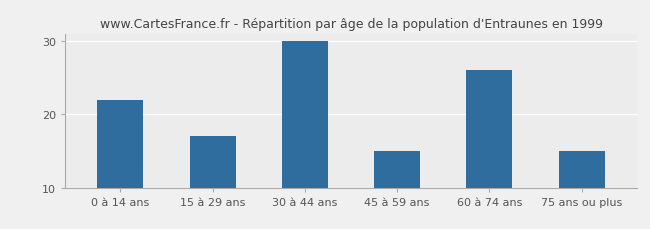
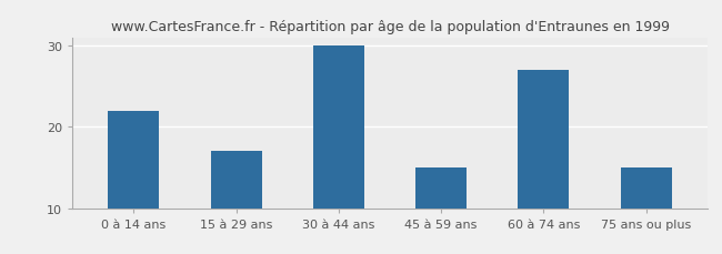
60 à 74 ans: 26 -> 27
